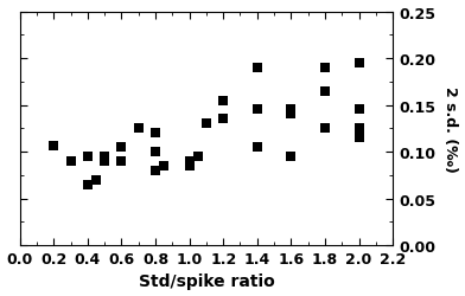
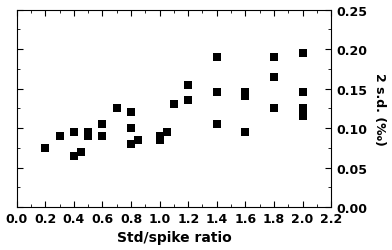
0.2: 0.106 -> 0.075
